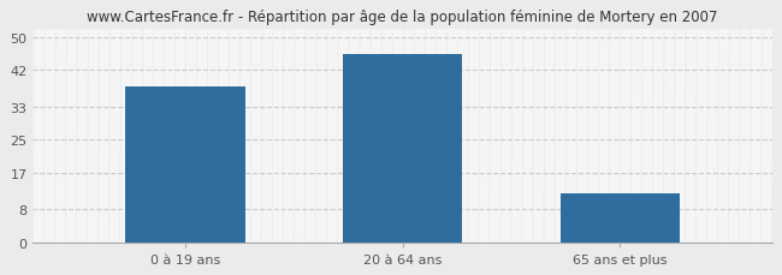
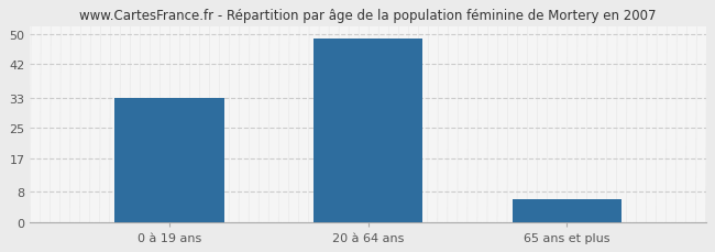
0 à 19 ans: 38 -> 33
20 à 64 ans: 46 -> 49
65 ans et plus: 12 -> 6
